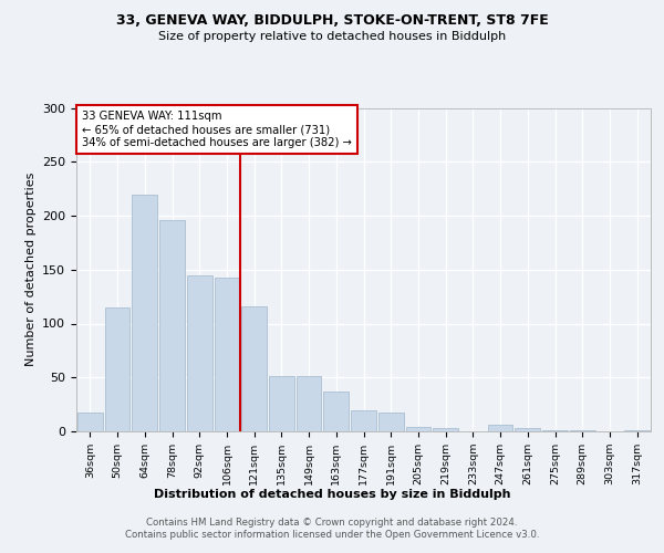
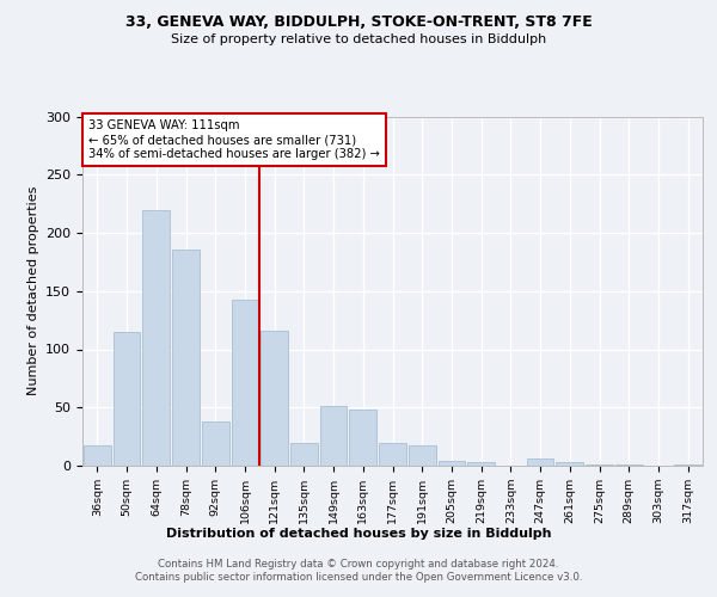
78sqm: 196 -> 186
92sqm: 145 -> 38
135sqm: 51 -> 20
163sqm: 37 -> 48
